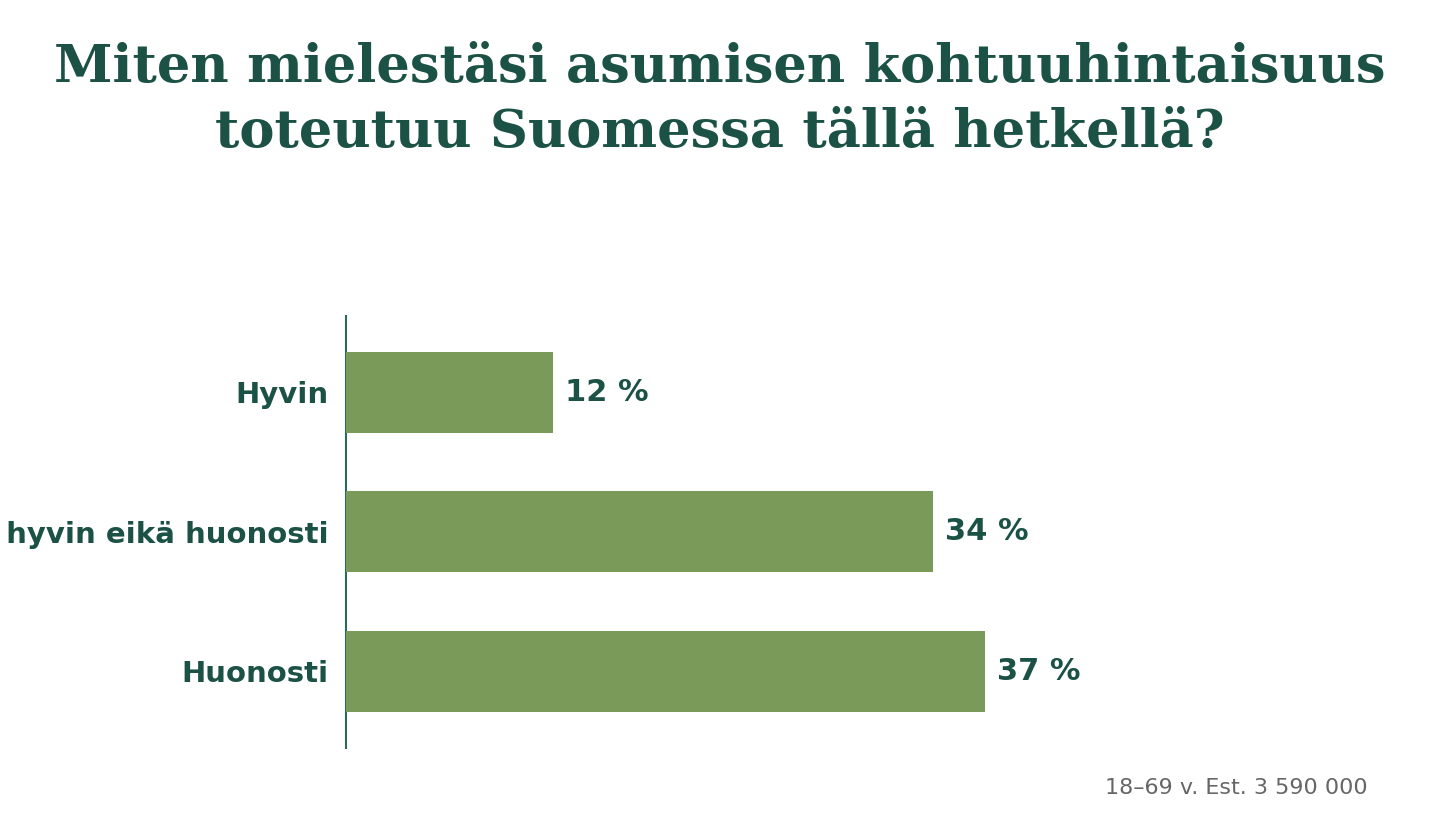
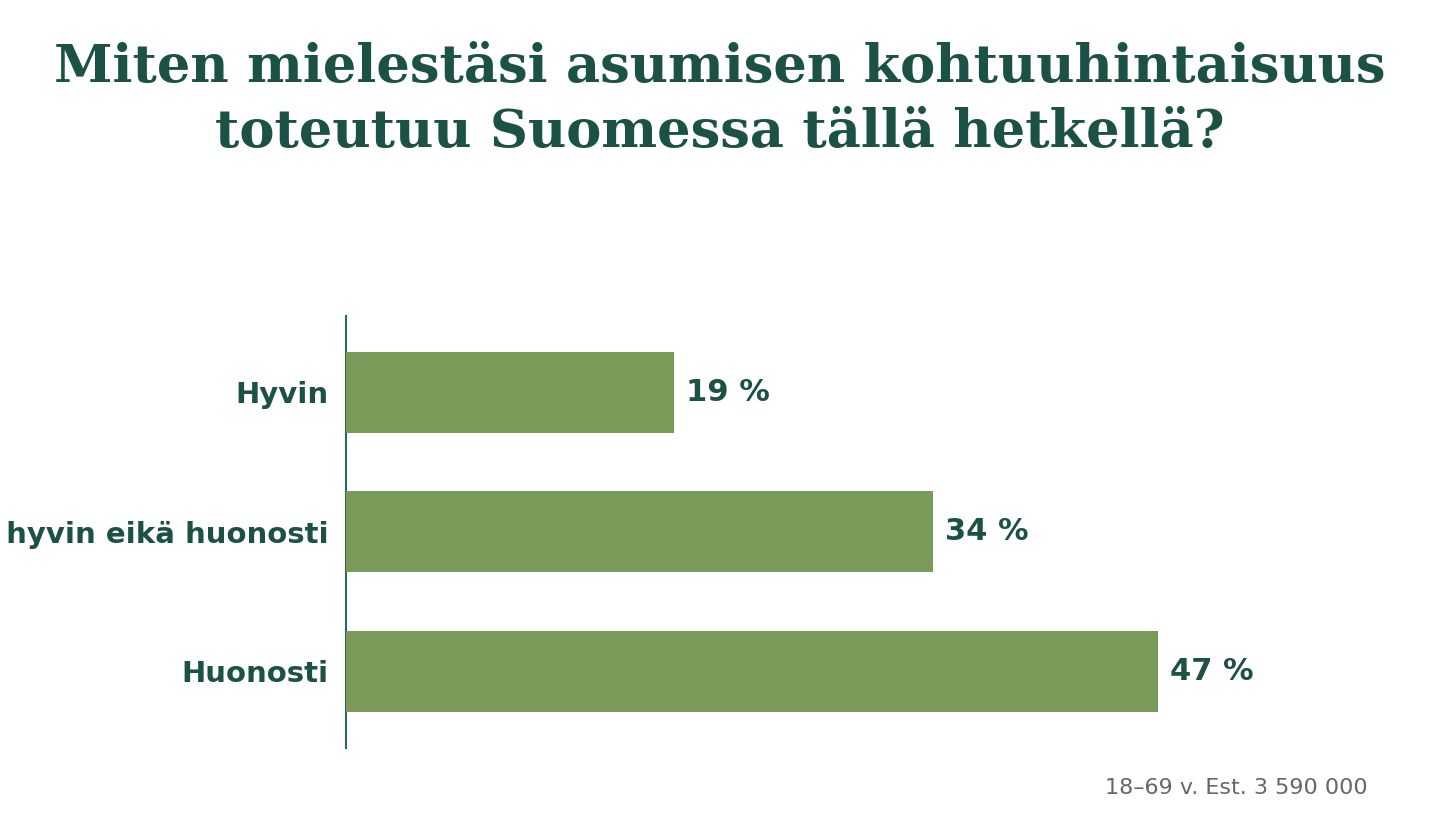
Hyvin: 12 -> 19
Huonosti: 37 -> 47
